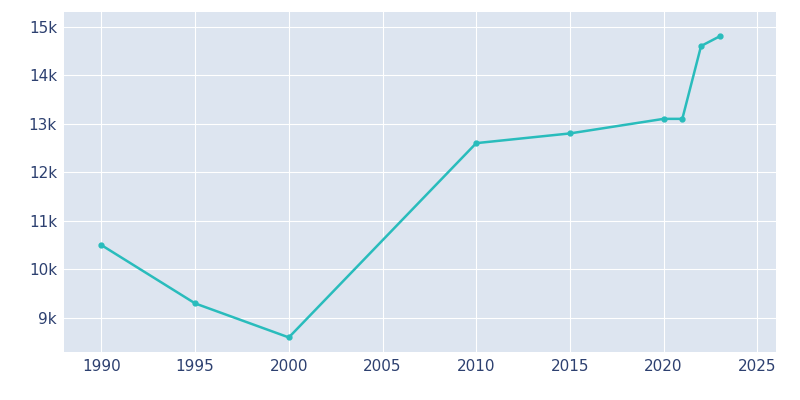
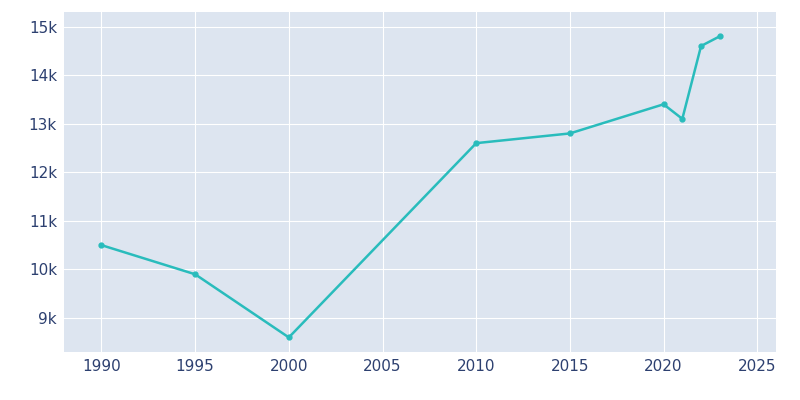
1995: 9.3k -> 9.9k
2020: 13.1k -> 13.4k
